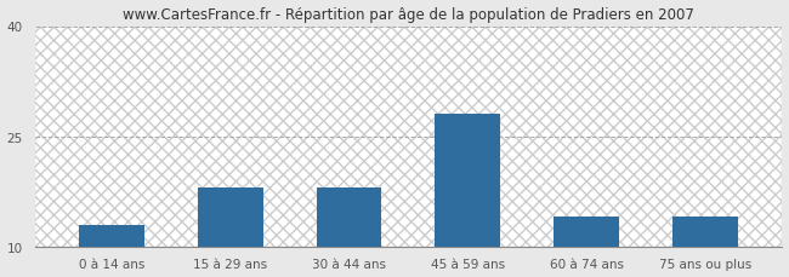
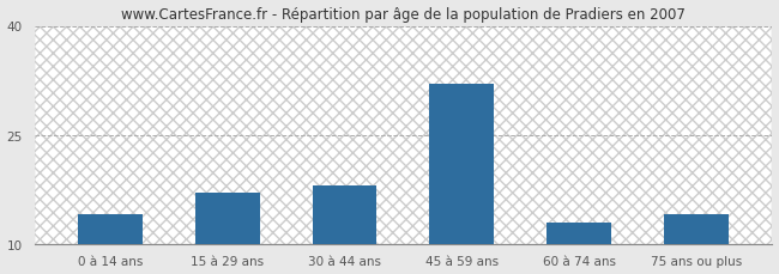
0 à 14 ans: 13 -> 14
15 à 29 ans: 18 -> 17
45 à 59 ans: 28 -> 32
60 à 74 ans: 14 -> 13
